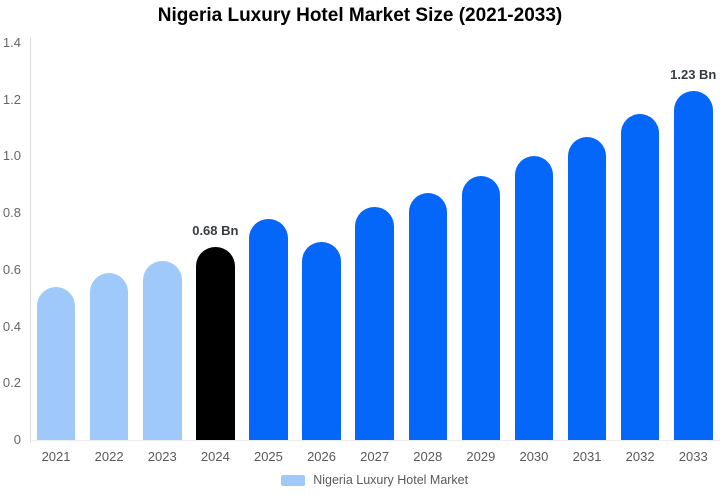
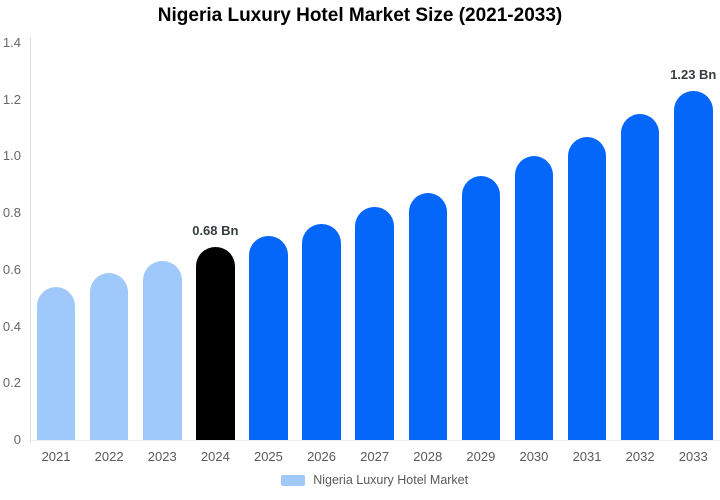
2025: 0.78 -> 0.72
2026: 0.70 -> 0.76
